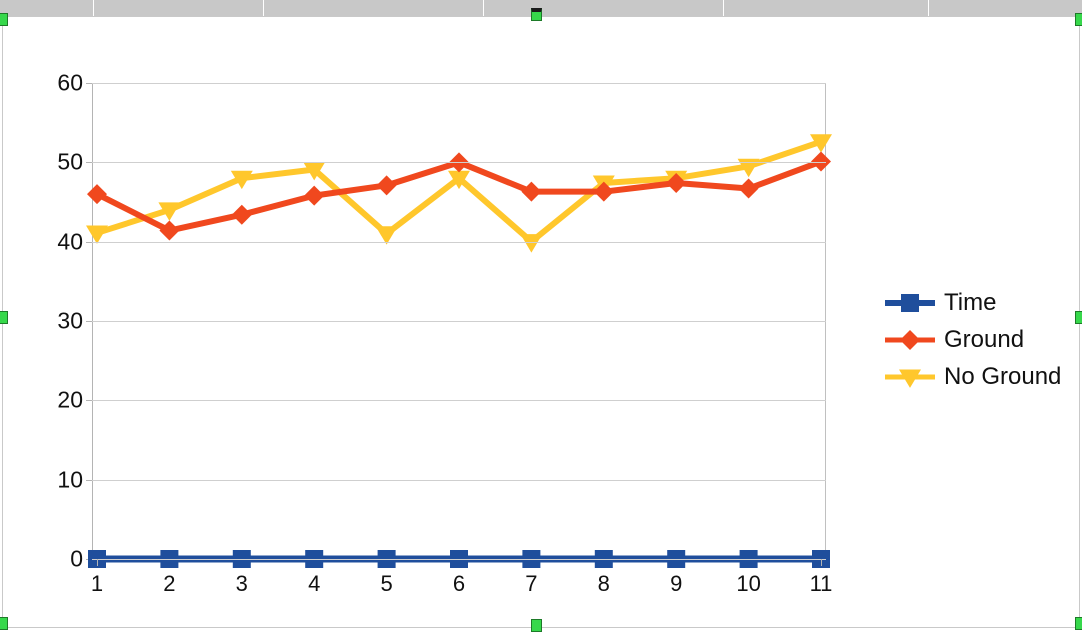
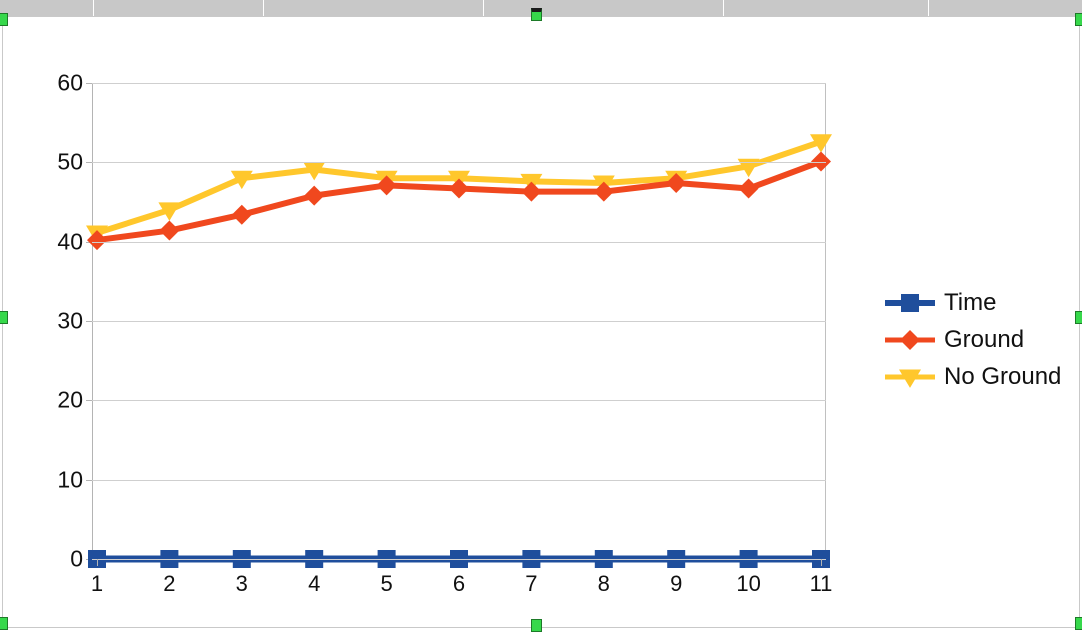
Ground/1: 46 -> 40
No Ground/5: 41 -> 48
Ground/6: 50 -> 47
No Ground/7: 40 -> 48
